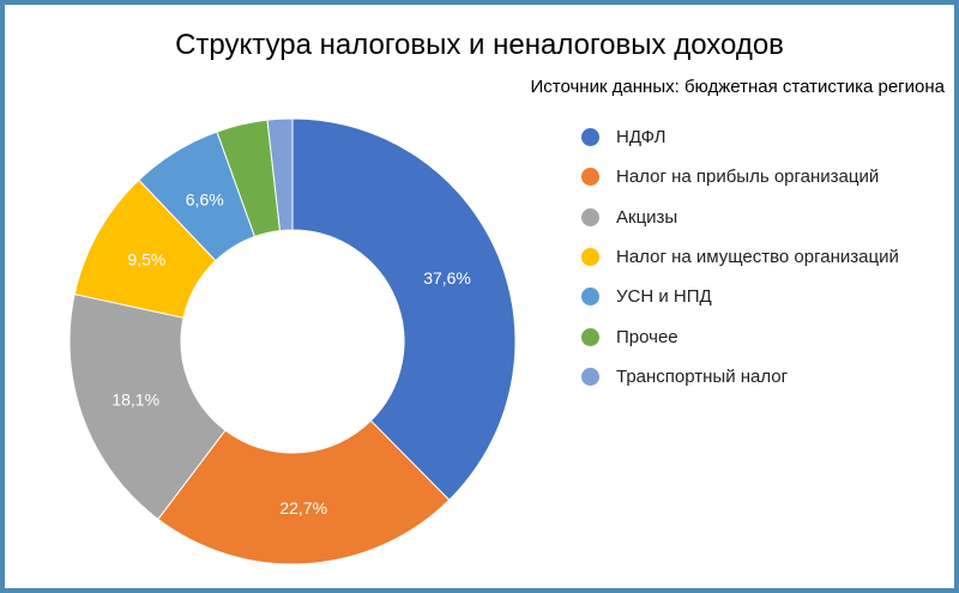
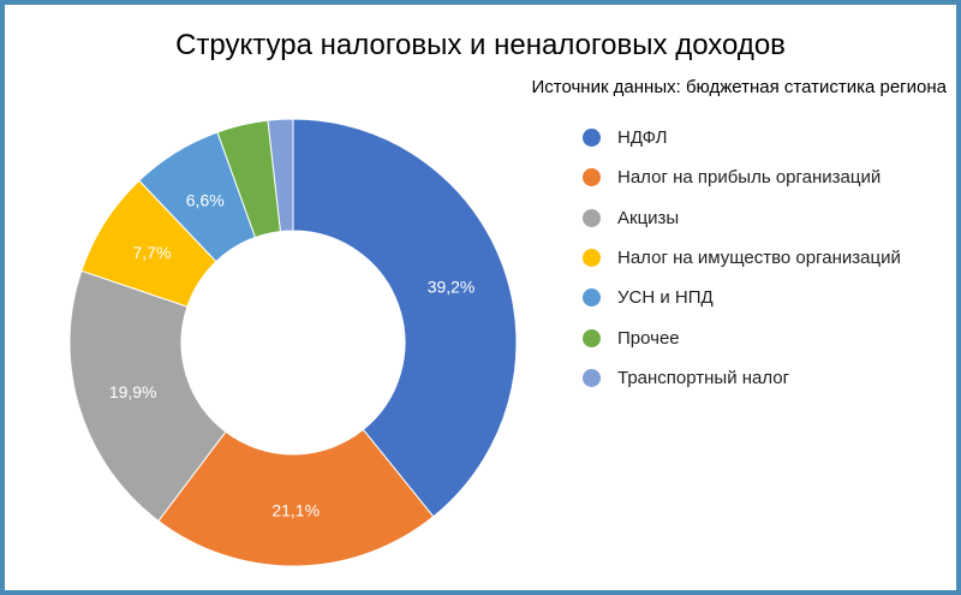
НДФЛ: 37,6% -> 39,2%
Налог на прибыль организаций: 22,7% -> 21,1%
Акцизы: 18,1% -> 19,9%
Налог на имущество организаций: 9,5% -> 7,7%
